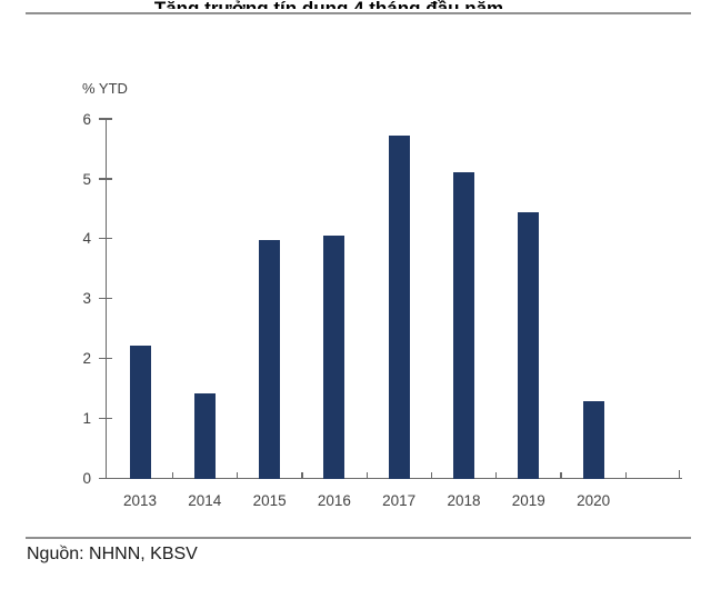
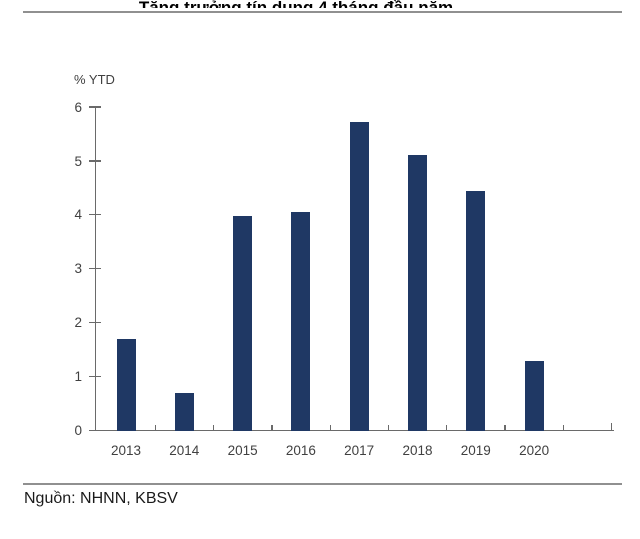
2013: 2.2 -> 1.7
2014: 1.4 -> 0.7
